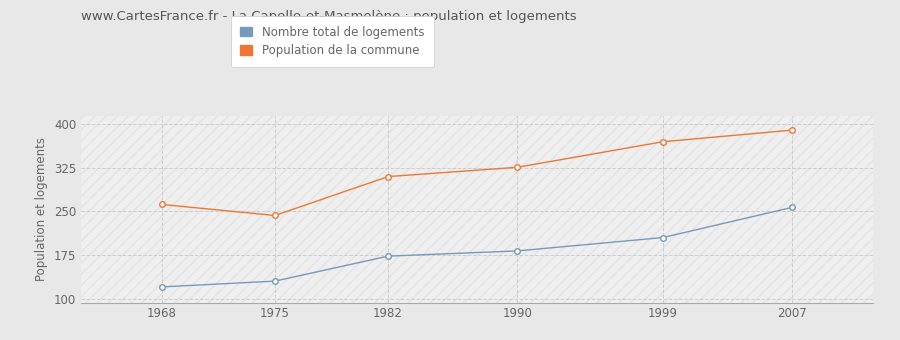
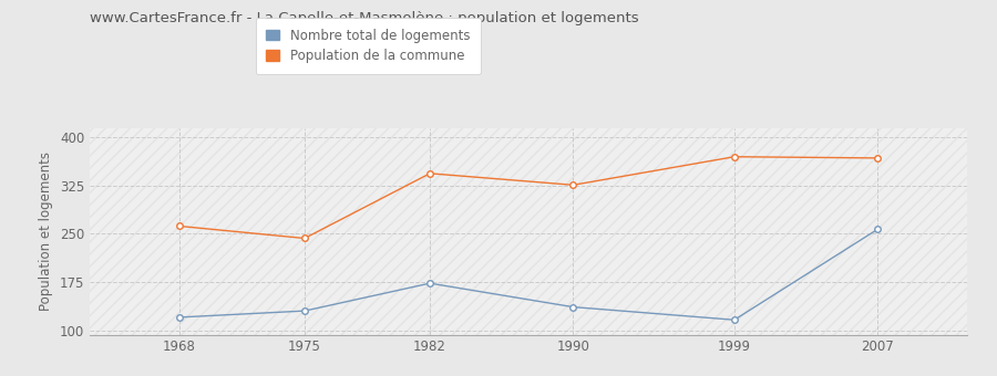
Population de la commune/1982: 310 -> 344
Nombre total de logements/1990: 182 -> 136
Nombre total de logements/1999: 205 -> 116
Population de la commune/2007: 390 -> 368
